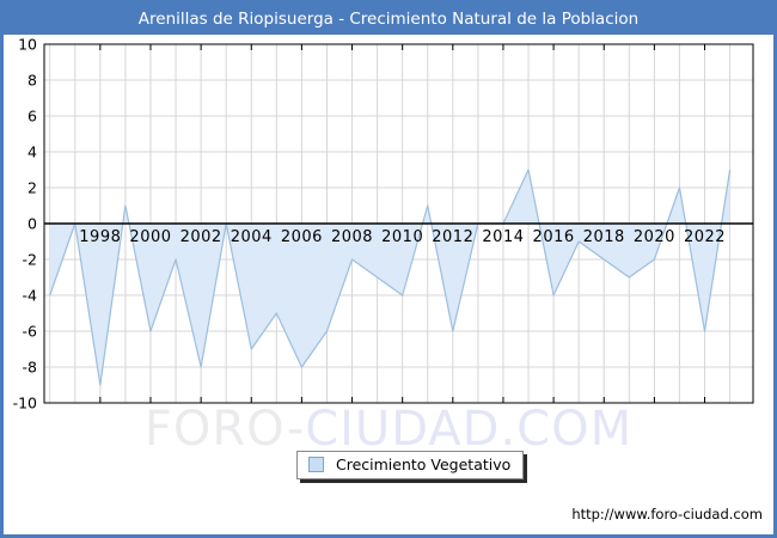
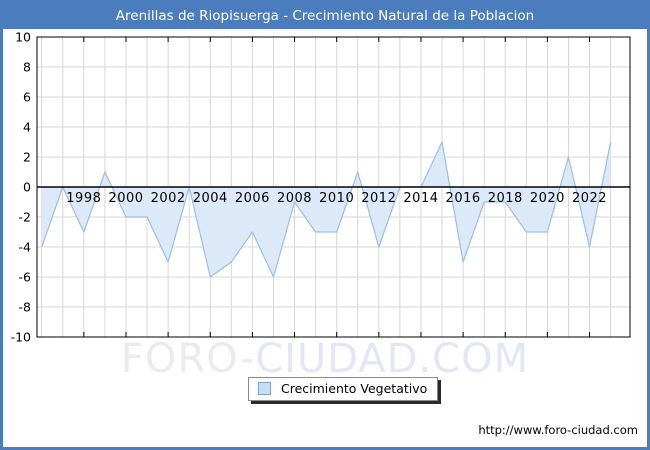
1998: -9 -> -3
2000: -6 -> -2
2002: -8 -> -5
2004: -7 -> -6
2006: -8 -> -3
2008: -2 -> -1
2010: -4 -> -3
2012: -6 -> -4
2016: -4 -> -5
2018: -2 -> -1
2020: -2 -> -3
2022: -6 -> -4
